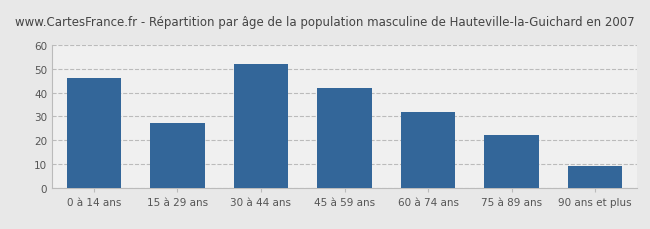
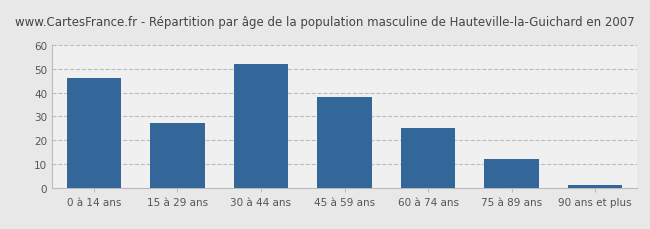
45 à 59 ans: 42 -> 38
60 à 74 ans: 32 -> 25
75 à 89 ans: 22 -> 12
90 ans et plus: 9 -> 1
